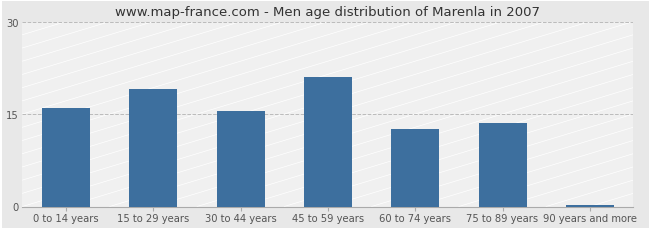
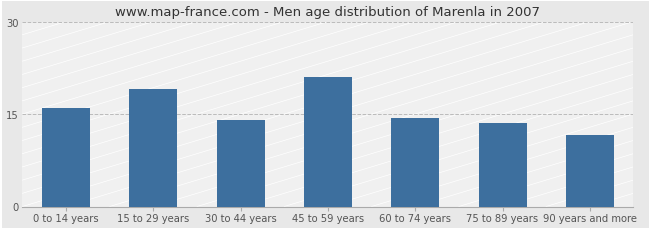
30 to 44 years: 15.5 -> 14.0
60 to 74 years: 12.5 -> 14.4
90 years and more: 0.3 -> 11.6
